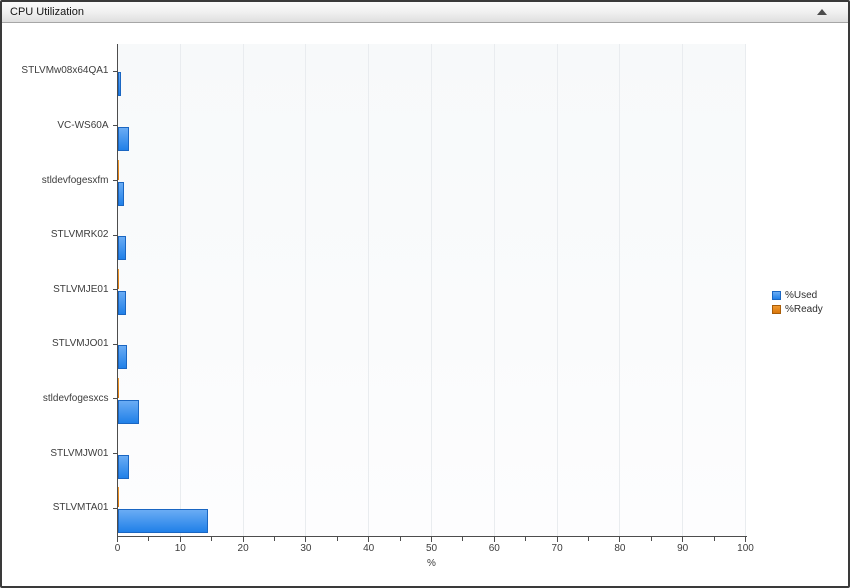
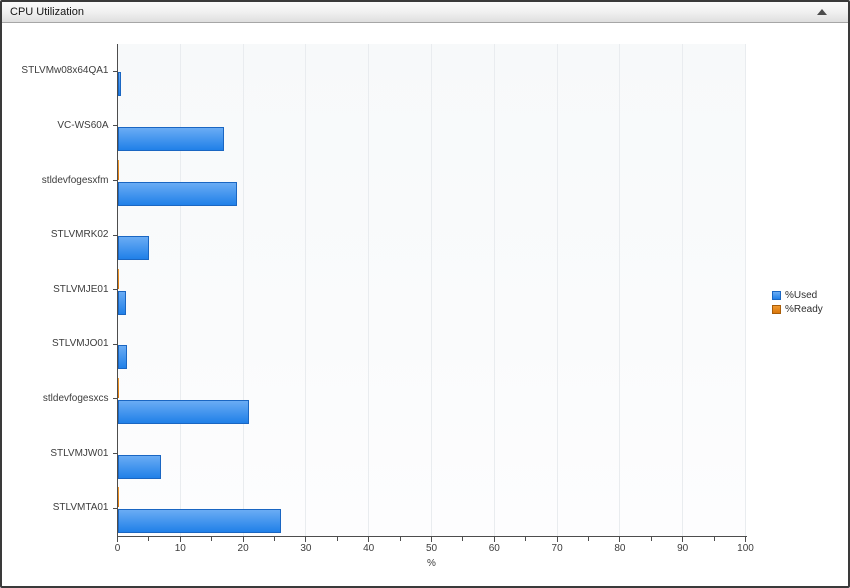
%Used/VC-WS60A: 2 -> 17
%Used/stldevfogesxfm: 1 -> 19
%Used/STLVMRK02: 1 -> 5
%Used/stldevfogesxcs: 4 -> 21
%Used/STLVMJW01: 2 -> 7
%Used/STLVMTA01: 14 -> 26
